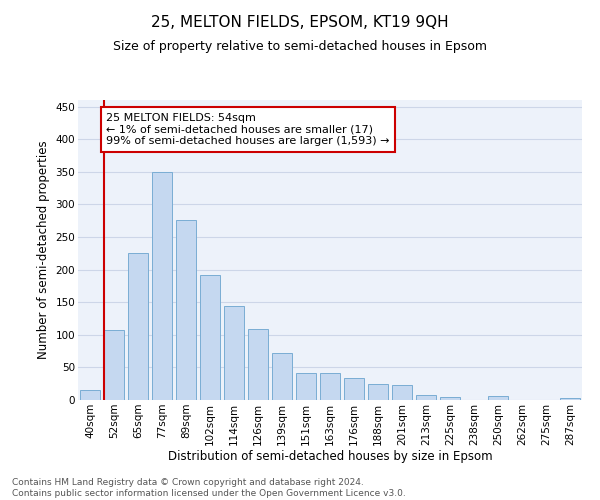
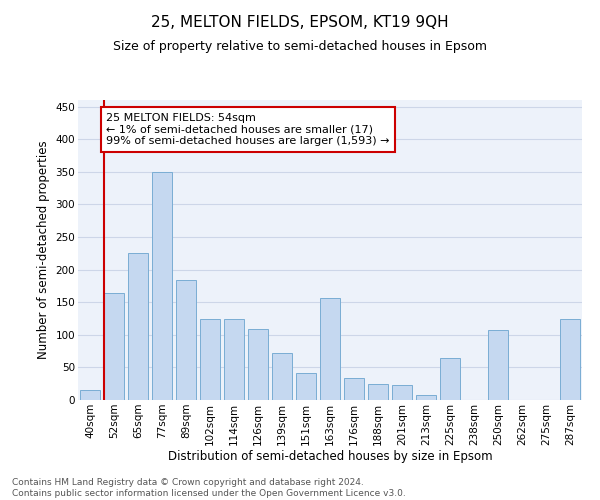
52sqm: 108 -> 164
89sqm: 276 -> 184
102sqm: 191 -> 124
114sqm: 144 -> 124
163sqm: 41 -> 156
225sqm: 5 -> 64
250sqm: 6 -> 108
287sqm: 3 -> 124
